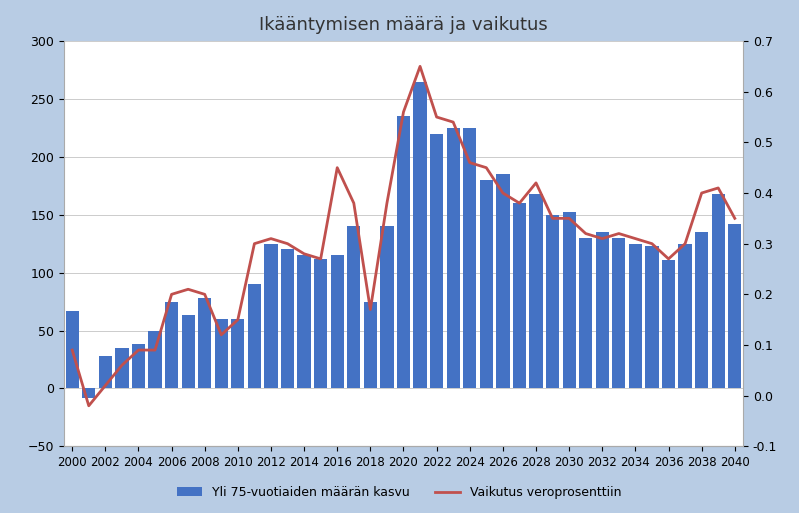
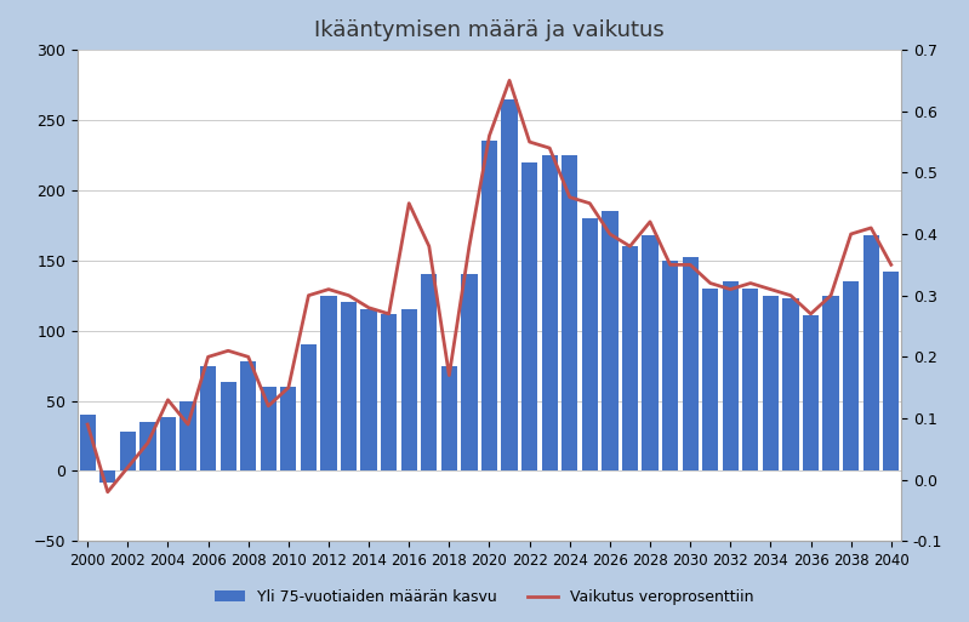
Yli 75-vuotiaiden määrän kasvu/2000: 67 -> 40
Vaikutus veroprosenttiin/2004: 0.09 -> 0.13
